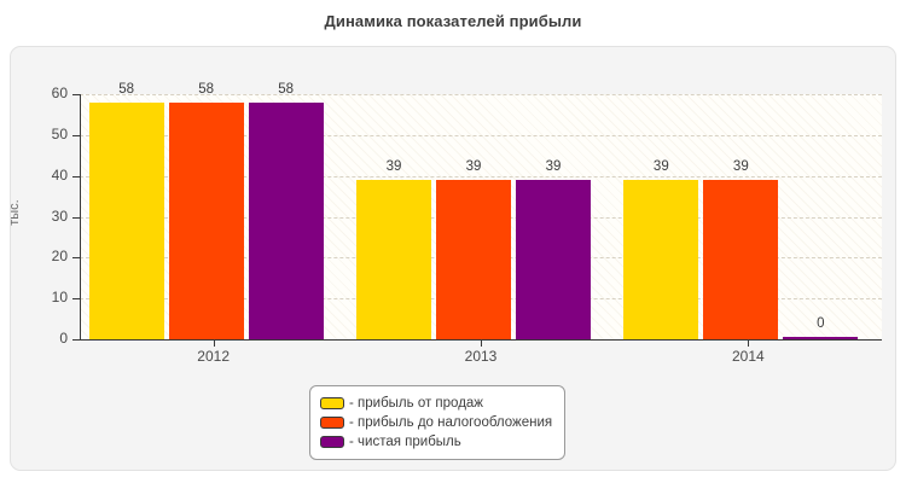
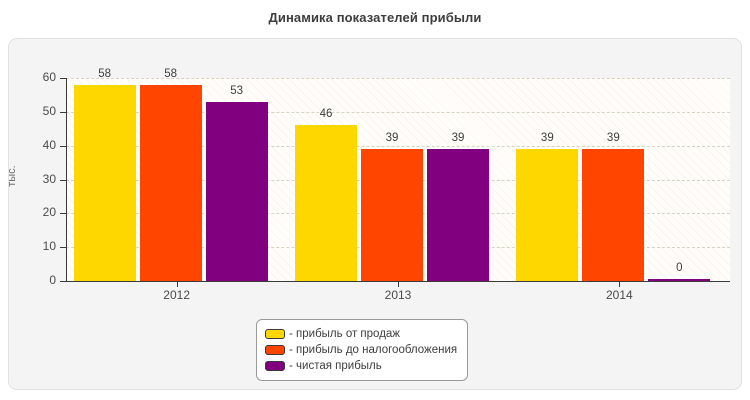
- чистая прибыль/2012: 58 -> 53
- прибыль от продаж/2013: 39 -> 46
